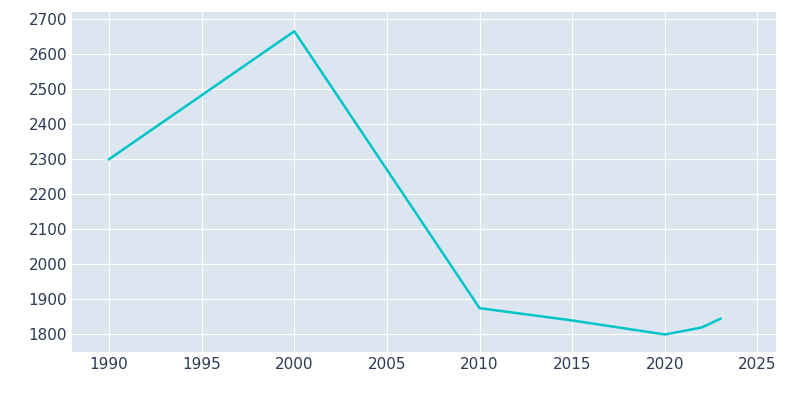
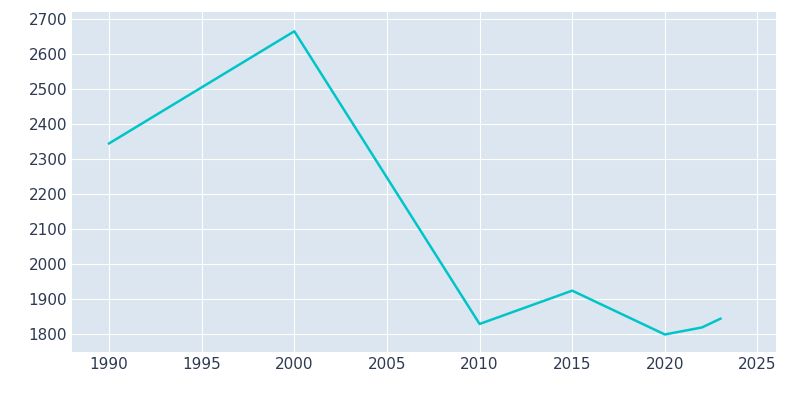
1990: 2300 -> 2345
2010: 1875 -> 1830
2015: 1840 -> 1925
